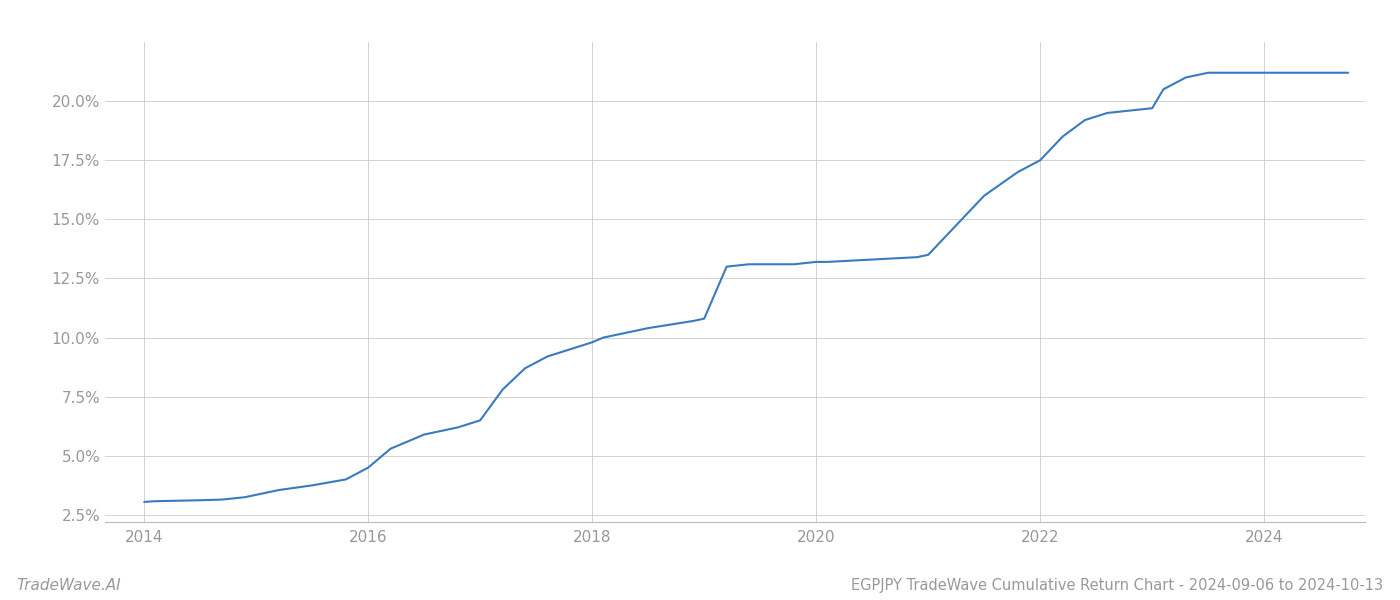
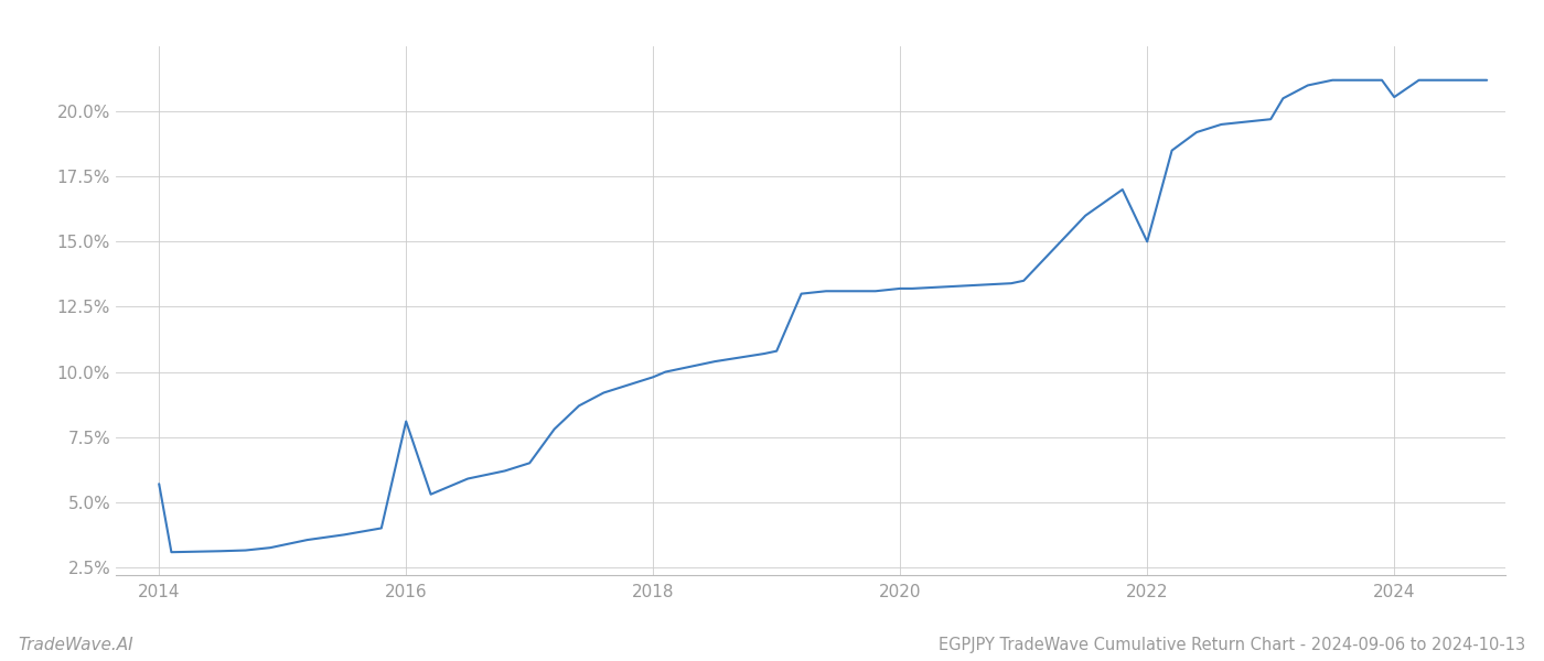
2014: 3.05% -> 5.70%
2016: 4.50% -> 8.10%
2022: 17.50% -> 15.00%
2024: 21.20% -> 20.55%
